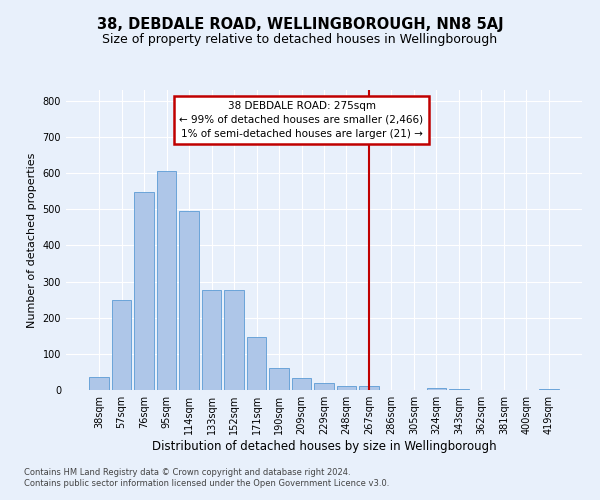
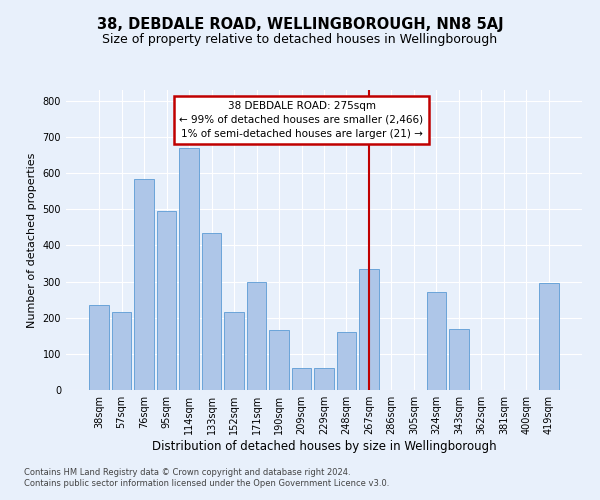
38sqm: 35 -> 235
57sqm: 250 -> 215
76sqm: 548 -> 585
95sqm: 607 -> 495
114sqm: 495 -> 670
133sqm: 278 -> 435
152sqm: 278 -> 215
171sqm: 148 -> 300
190sqm: 60 -> 165
209sqm: 33 -> 60
229sqm: 18 -> 60
248sqm: 12 -> 160
267sqm: 10 -> 335
324sqm: 5 -> 270
343sqm: 3 -> 170
419sqm: 4 -> 295
